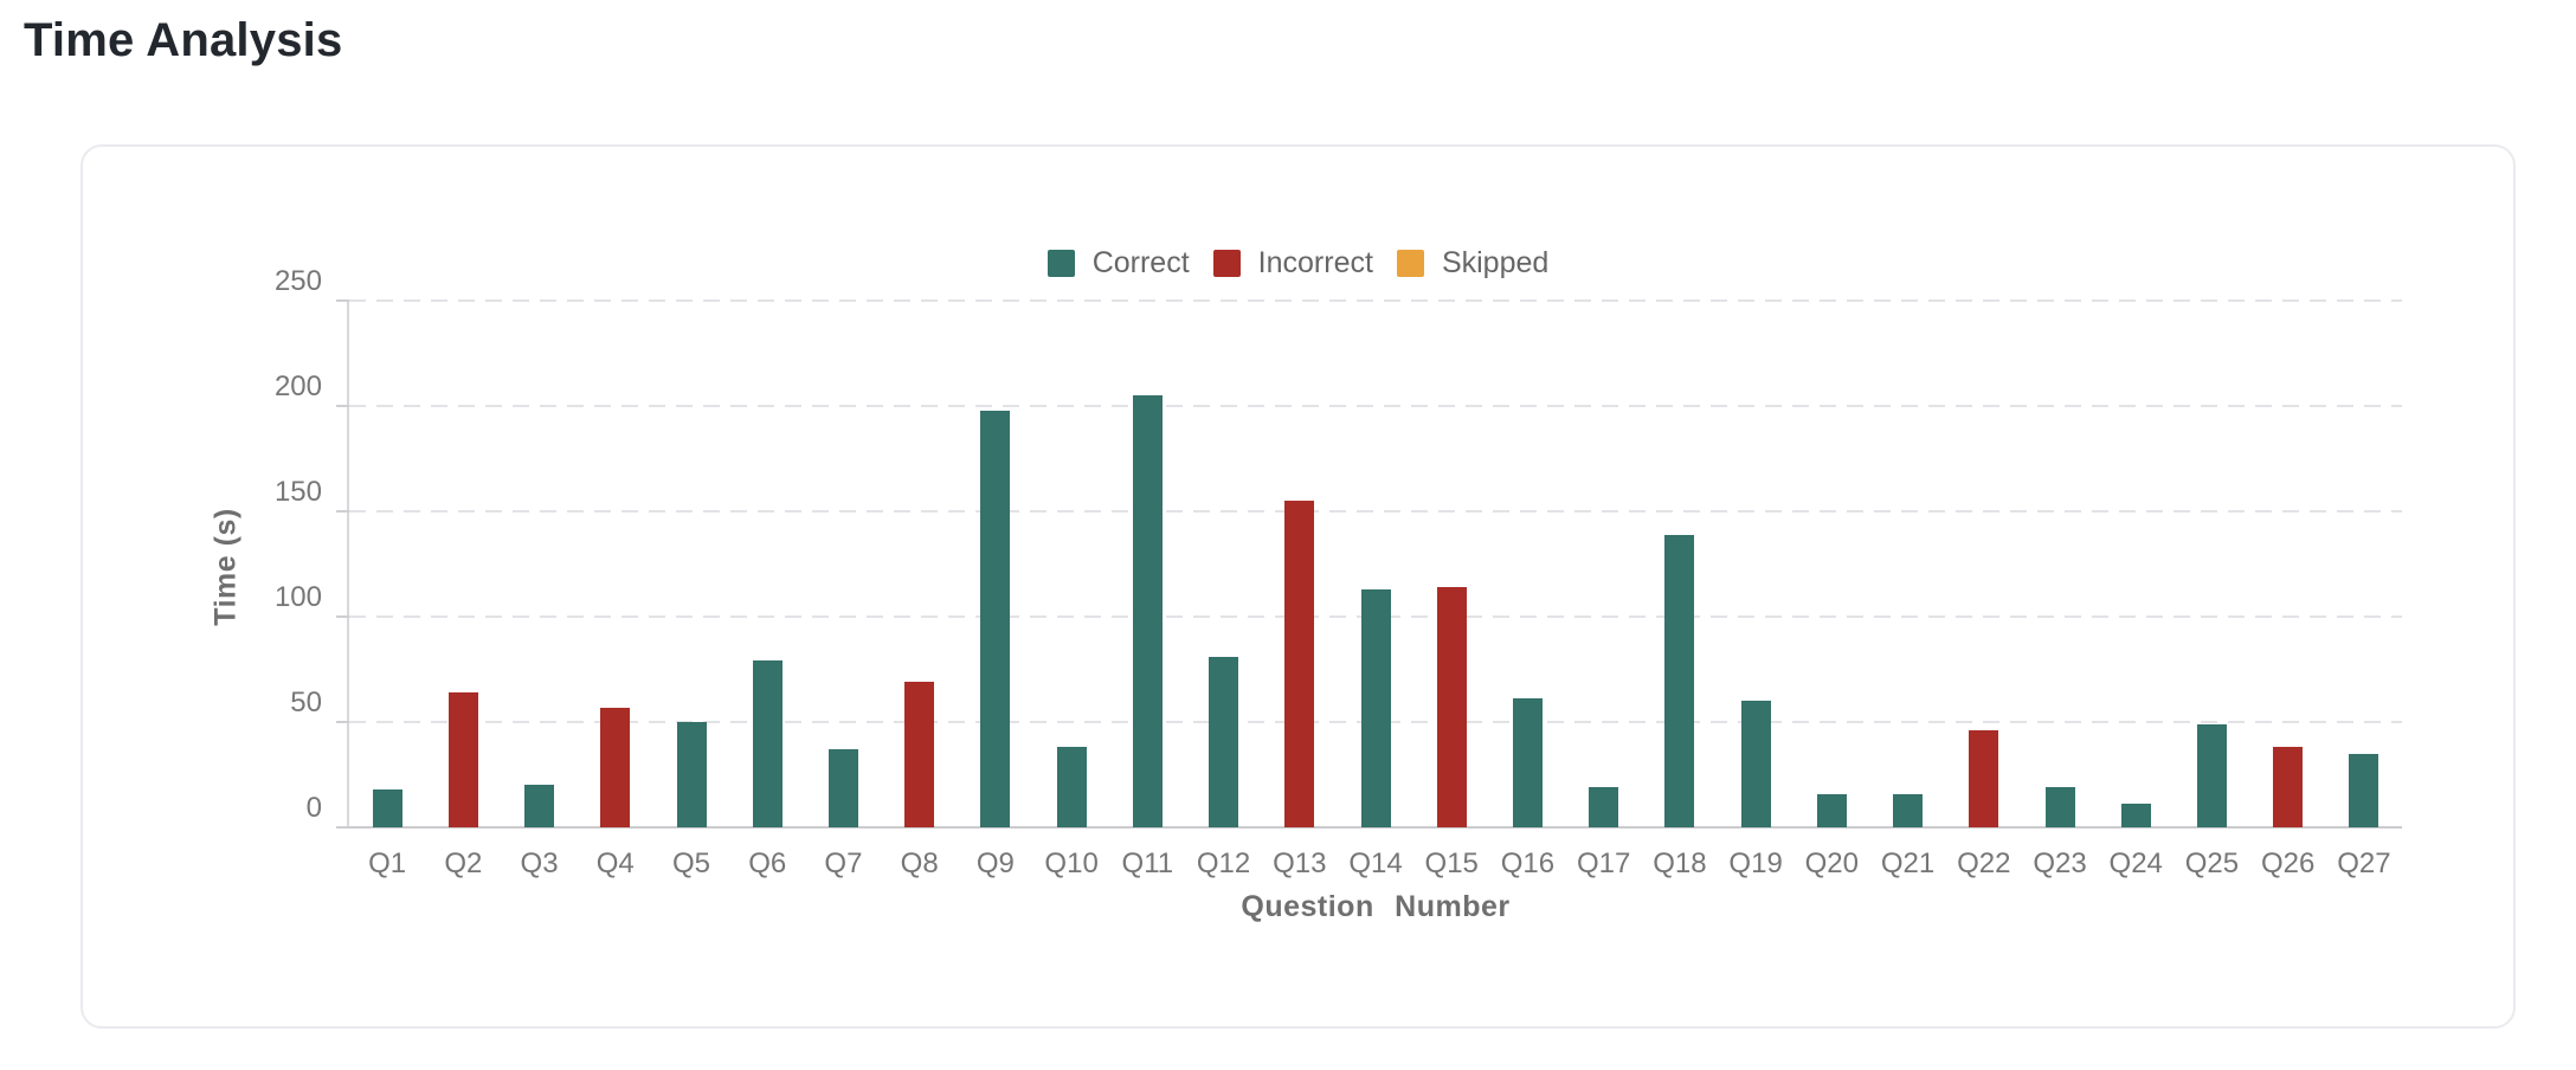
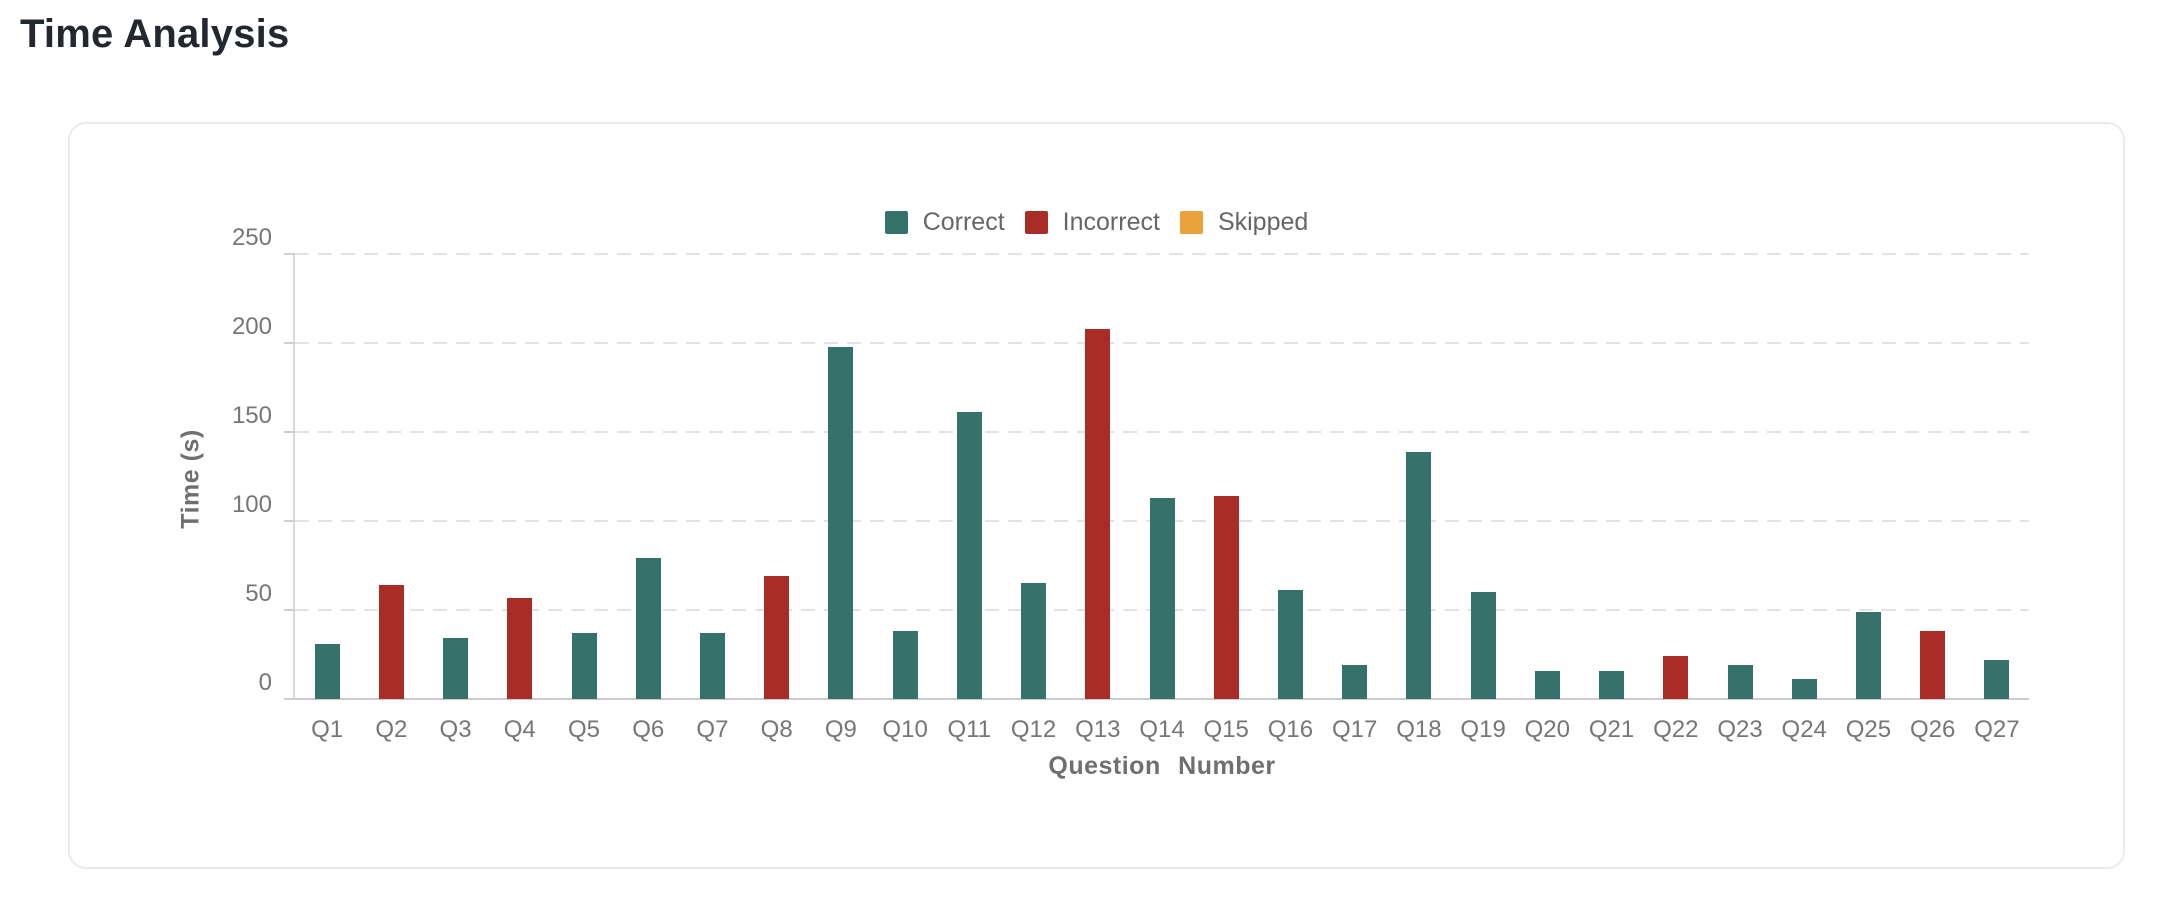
Q1: 18 -> 31
Q3: 20 -> 34
Q5: 50 -> 37
Q11: 205 -> 161
Q12: 81 -> 65
Q13: 155 -> 208
Q22: 46 -> 24
Q27: 35 -> 22
